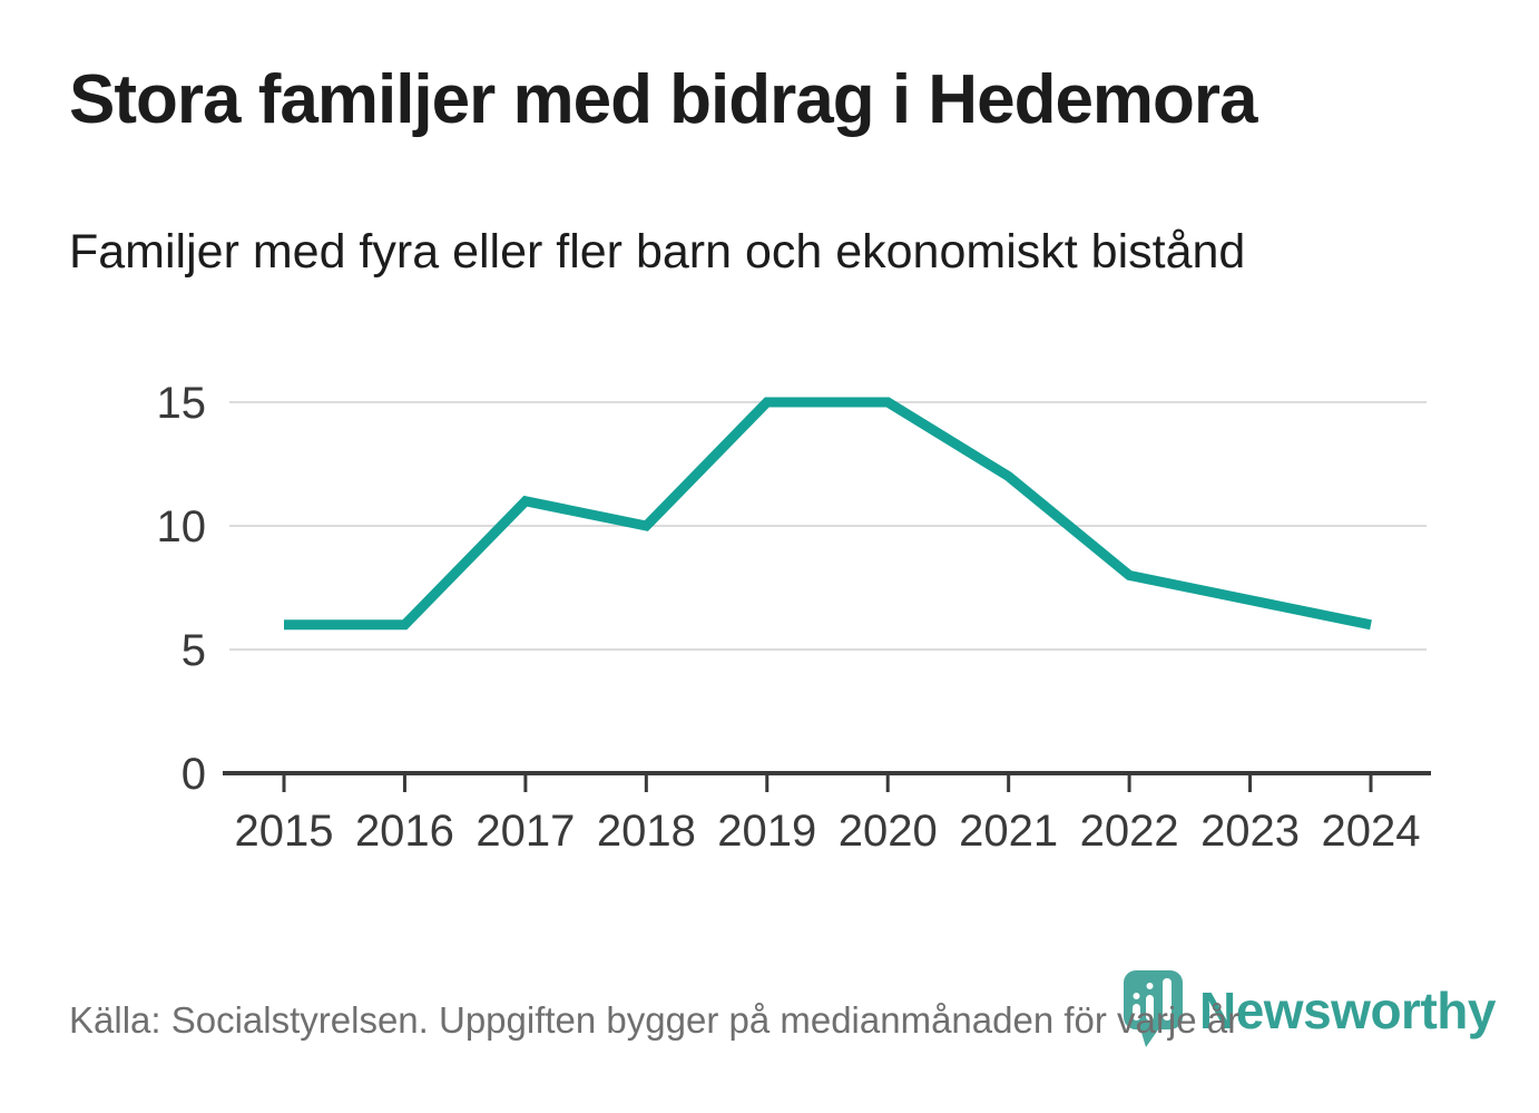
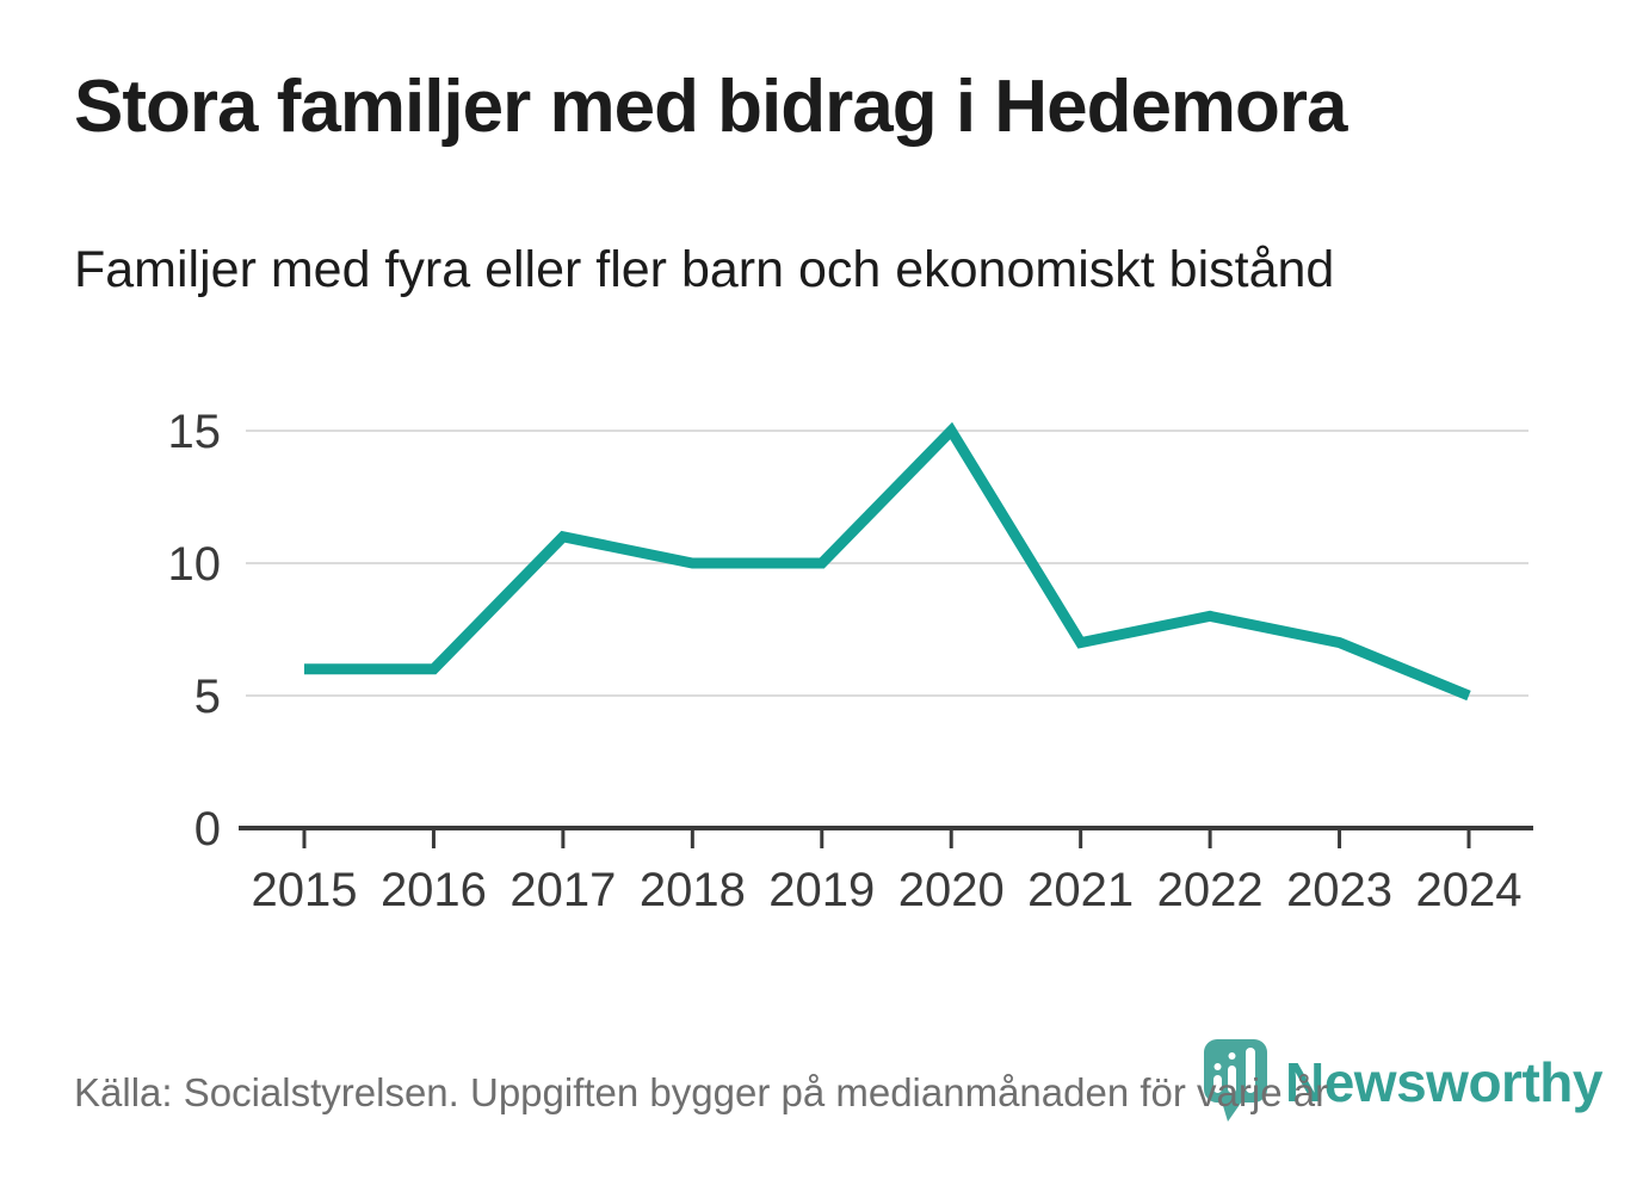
2019: 15 -> 10
2021: 12 -> 7
2024: 6 -> 5
